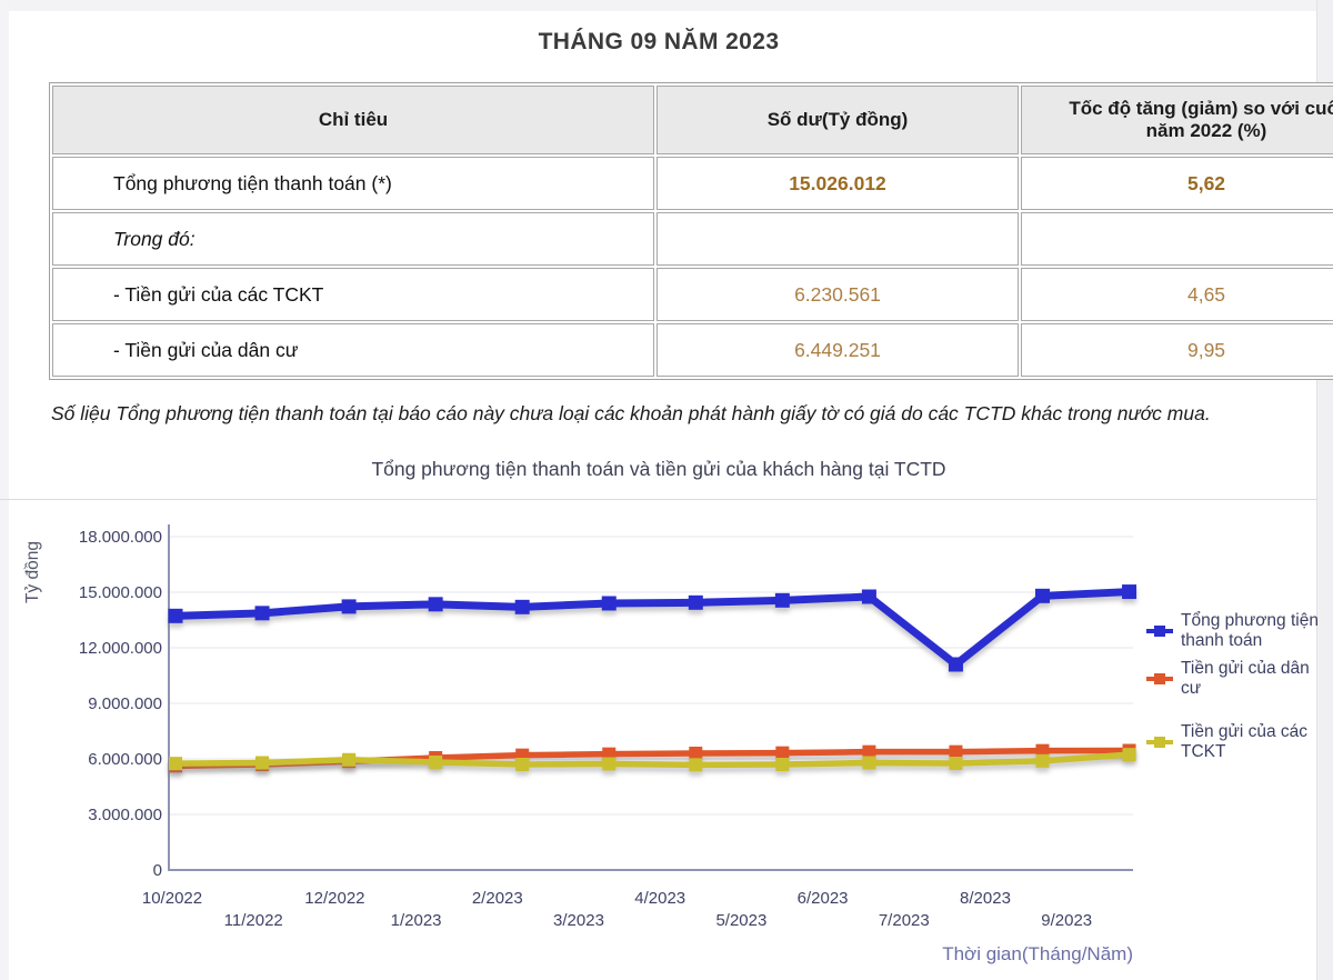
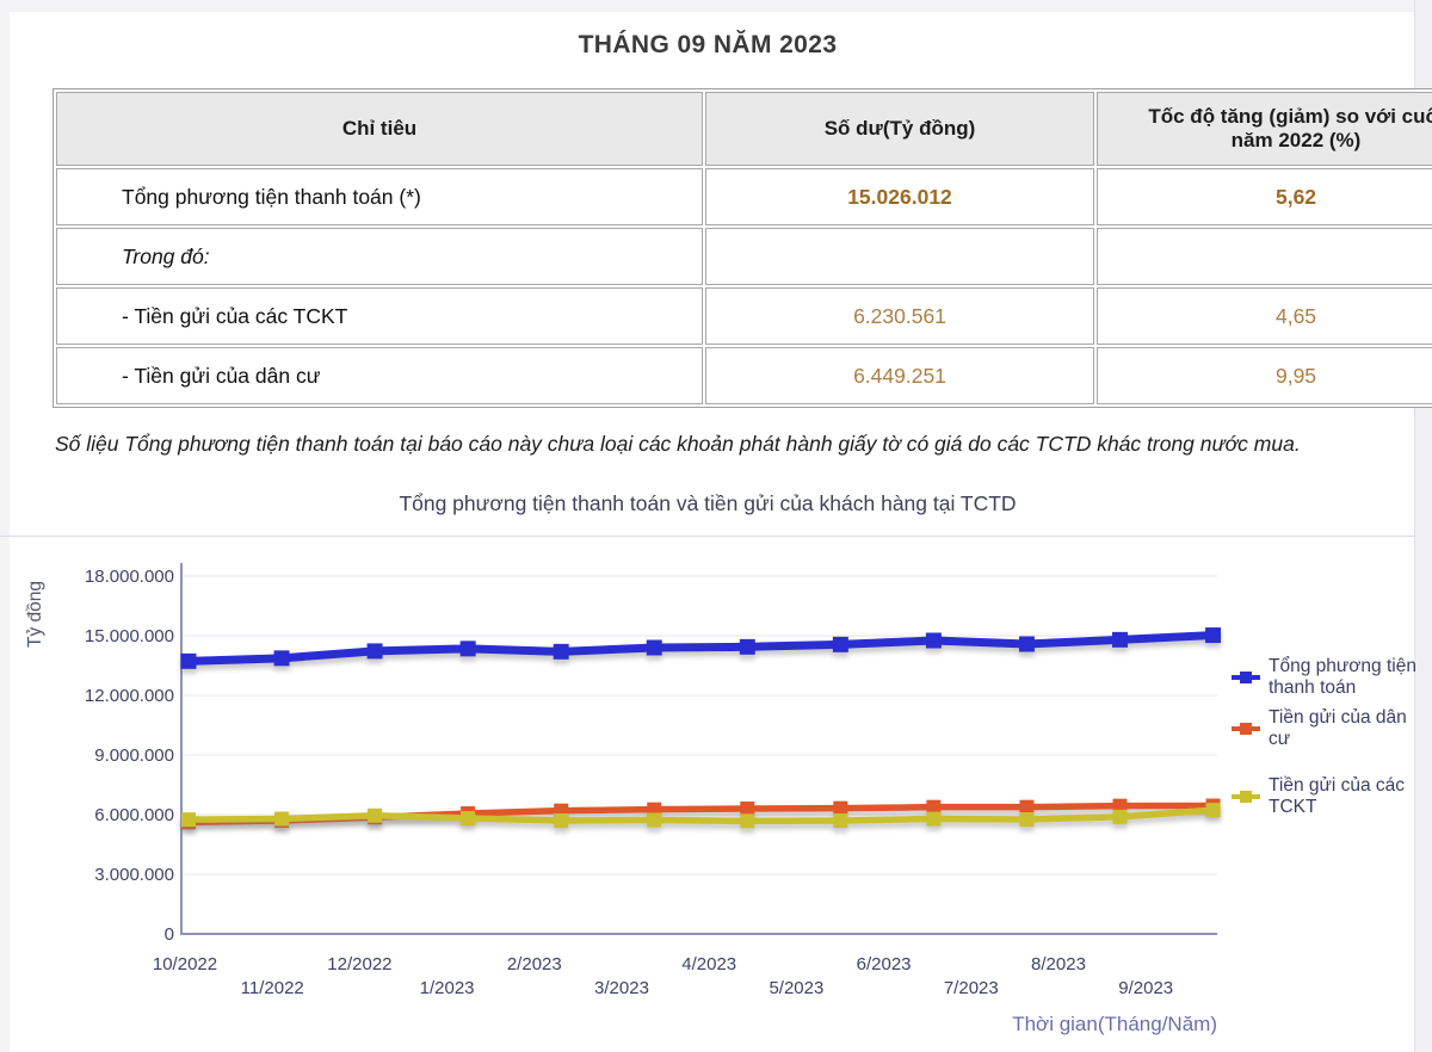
Tổng phương tiện thanh toán/7/2023: 11100000 -> 14600000
